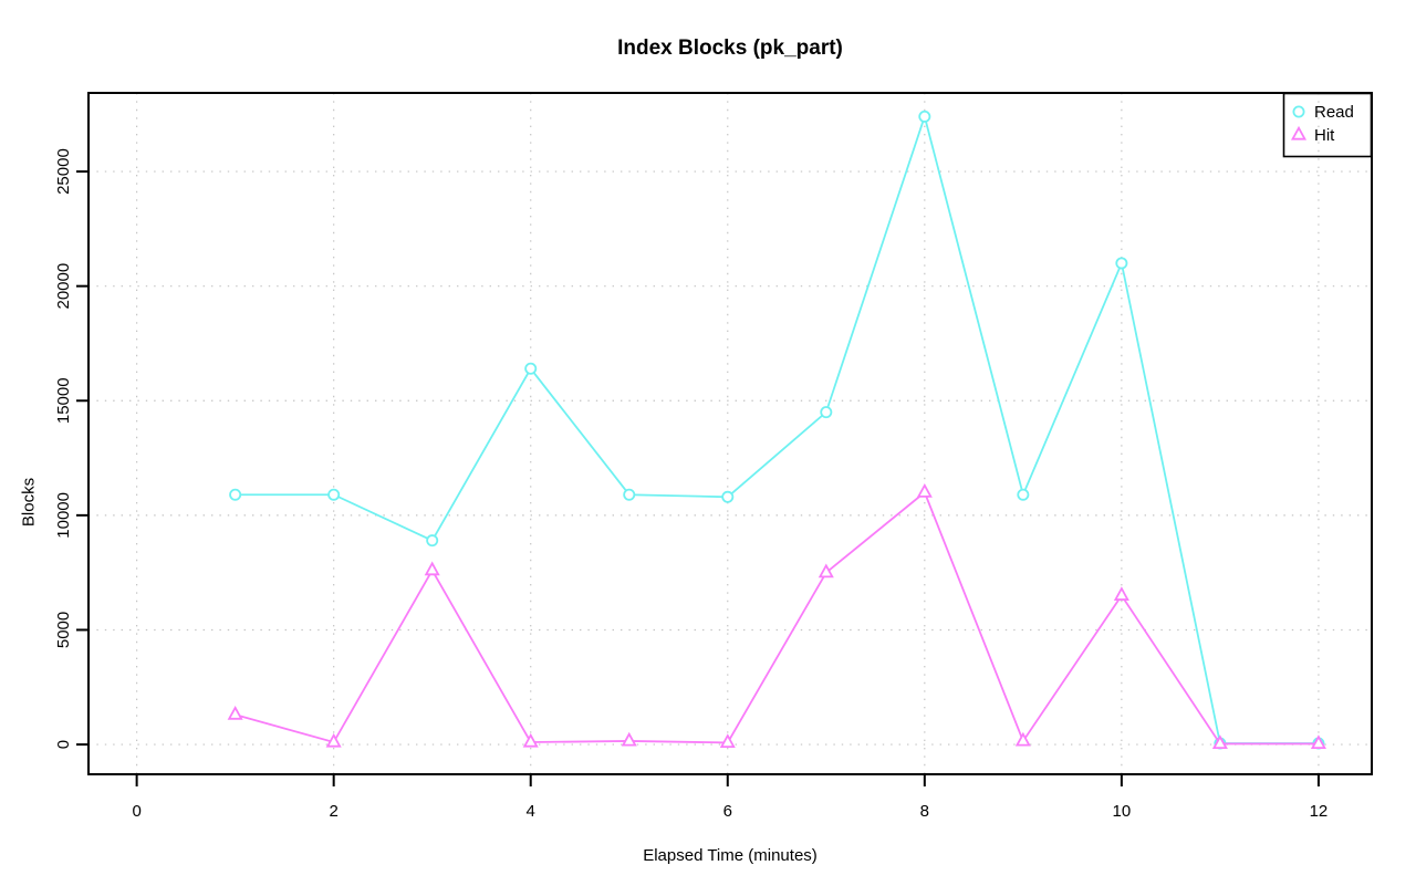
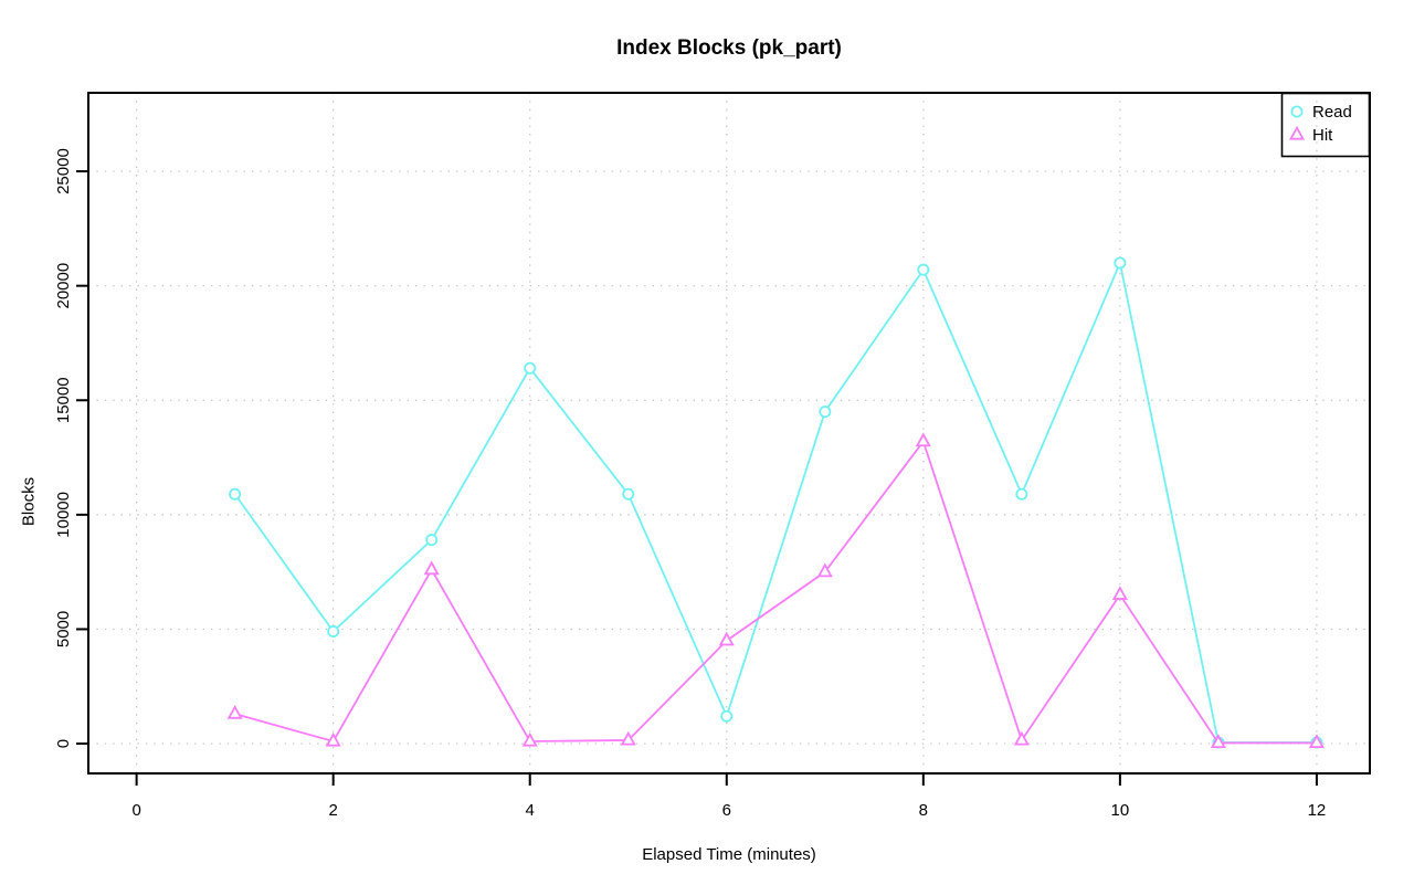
Read/2: 10900 -> 4900
Read/6: 10800 -> 1200
Hit/6: 100 -> 4500
Read/8: 27400 -> 20700
Hit/8: 11000 -> 13200
